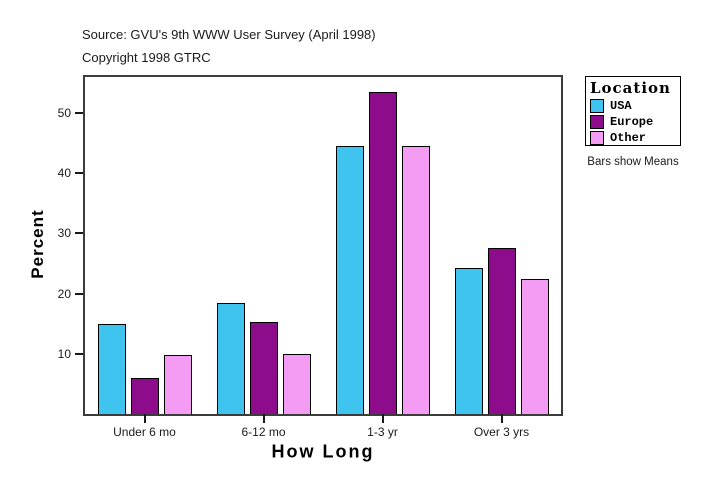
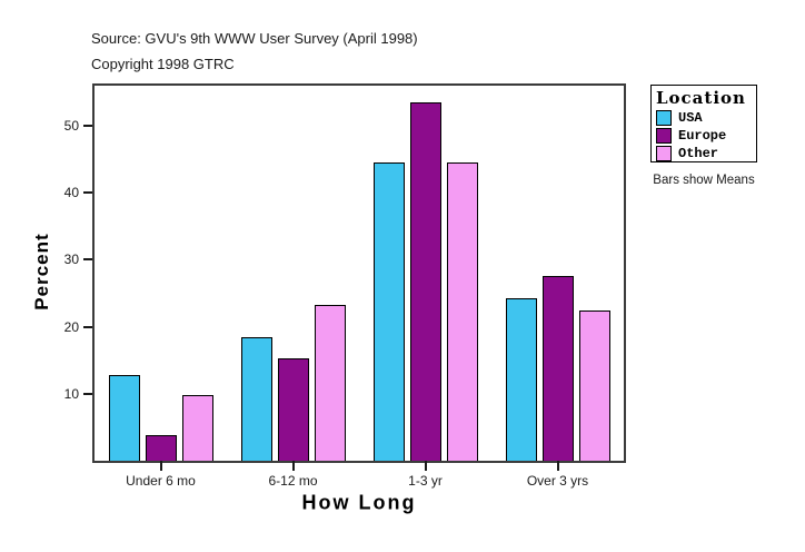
USA/Under 6 mo: 15 -> 13
Europe/Under 6 mo: 6 -> 4
Other/6-12 mo: 10 -> 23
